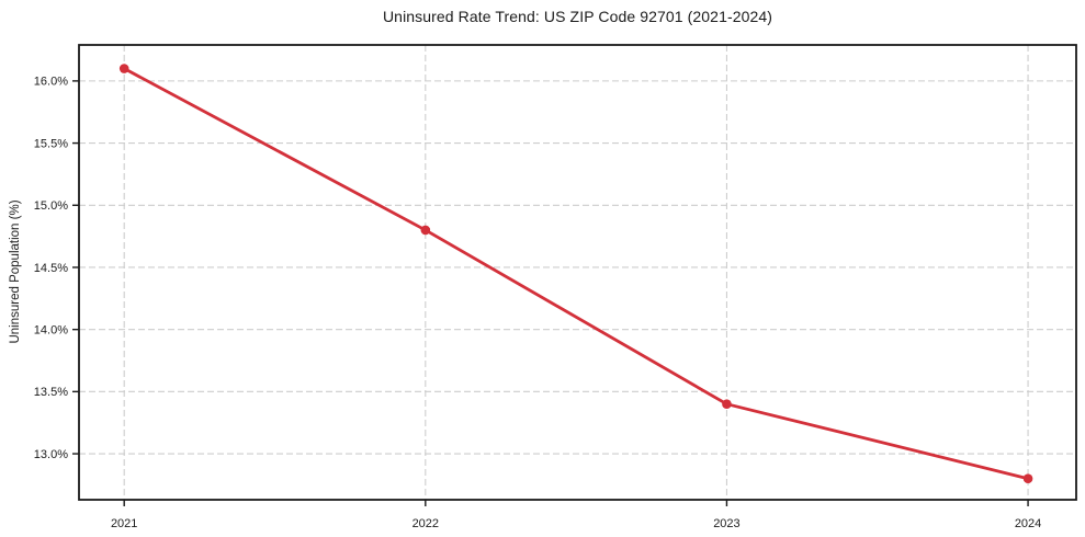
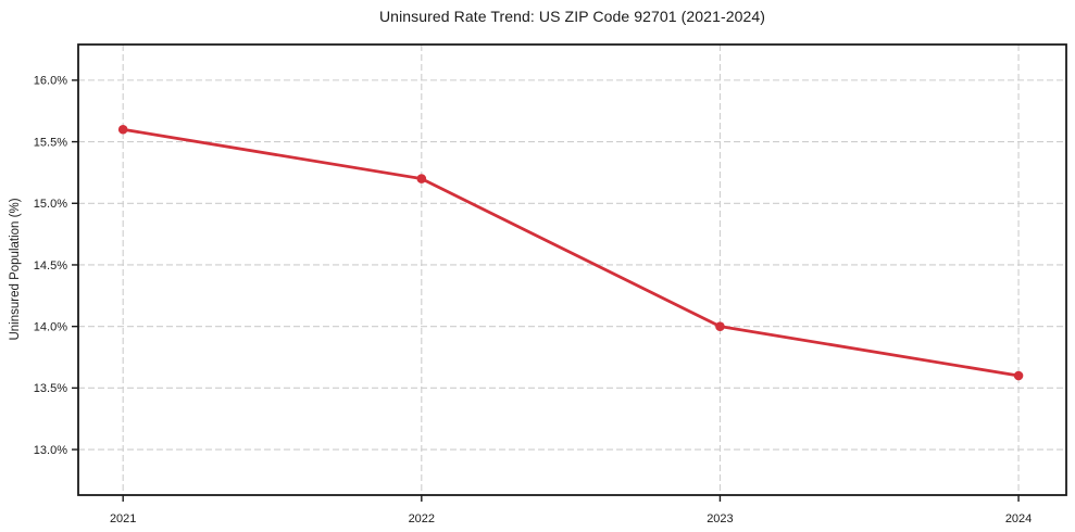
2021: 16.1% -> 15.6%
2022: 14.8% -> 15.2%
2023: 13.4% -> 14.0%
2024: 12.8% -> 13.6%
